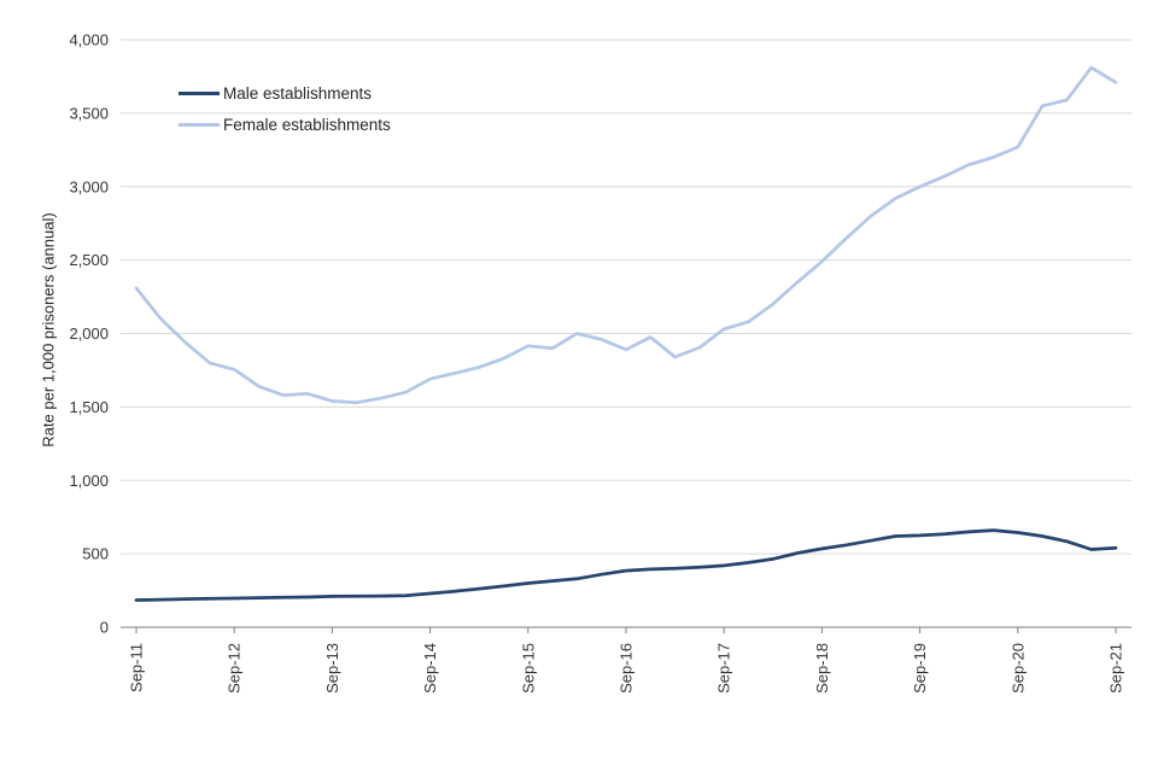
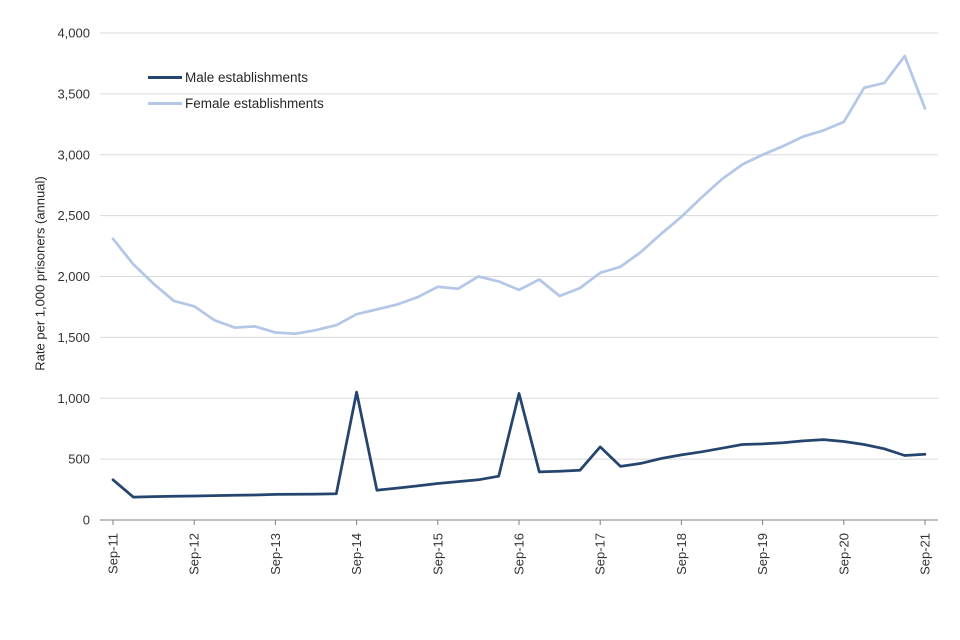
Male establishments/Sep-11: 180 -> 330
Male establishments/Sep-14: 230 -> 1050
Male establishments/Sep-16: 380 -> 1040
Male establishments/Sep-17: 420 -> 600
Female establishments/Sep-21: 3710 -> 3380
